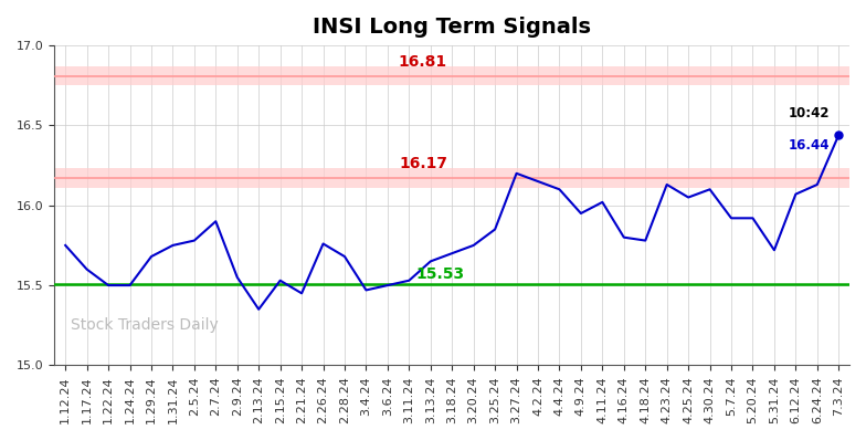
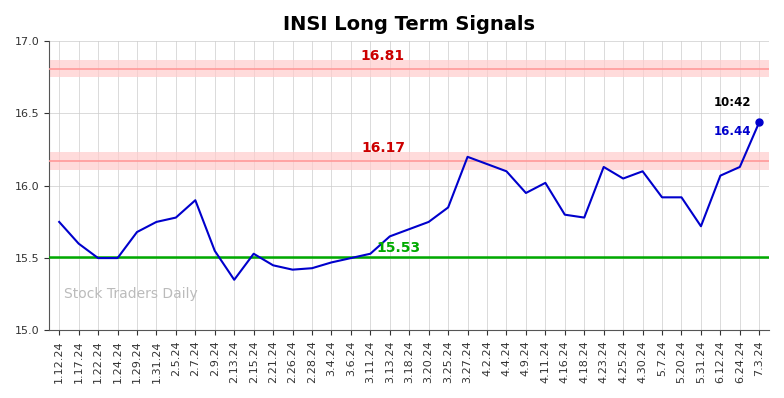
2.26.24: 15.76 -> 15.42
2.28.24: 15.68 -> 15.43
